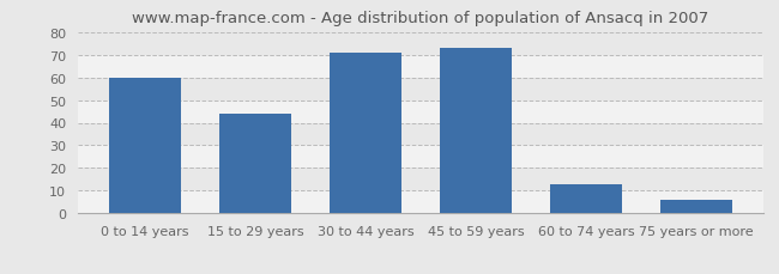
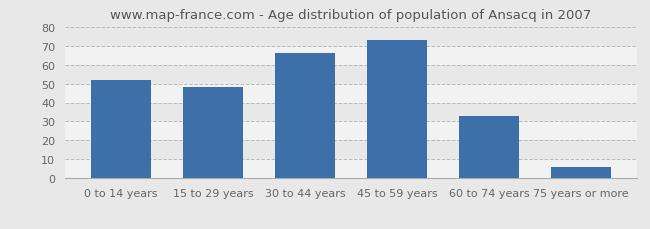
0 to 14 years: 60 -> 52
15 to 29 years: 44 -> 48
30 to 44 years: 71 -> 66
60 to 74 years: 13 -> 33
